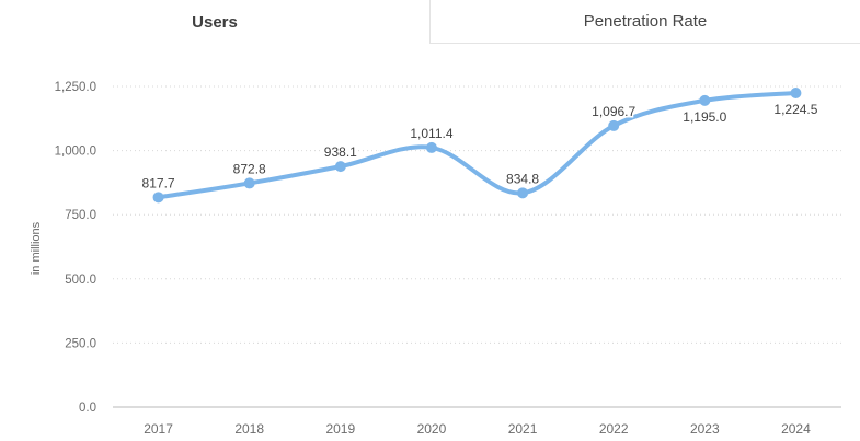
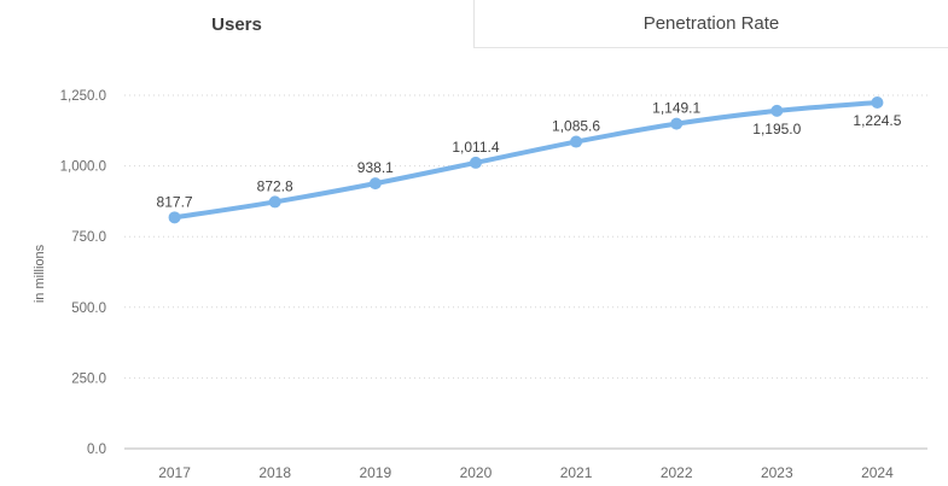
2021: 834.8 -> 1,085.6
2022: 1,096.7 -> 1,149.1
